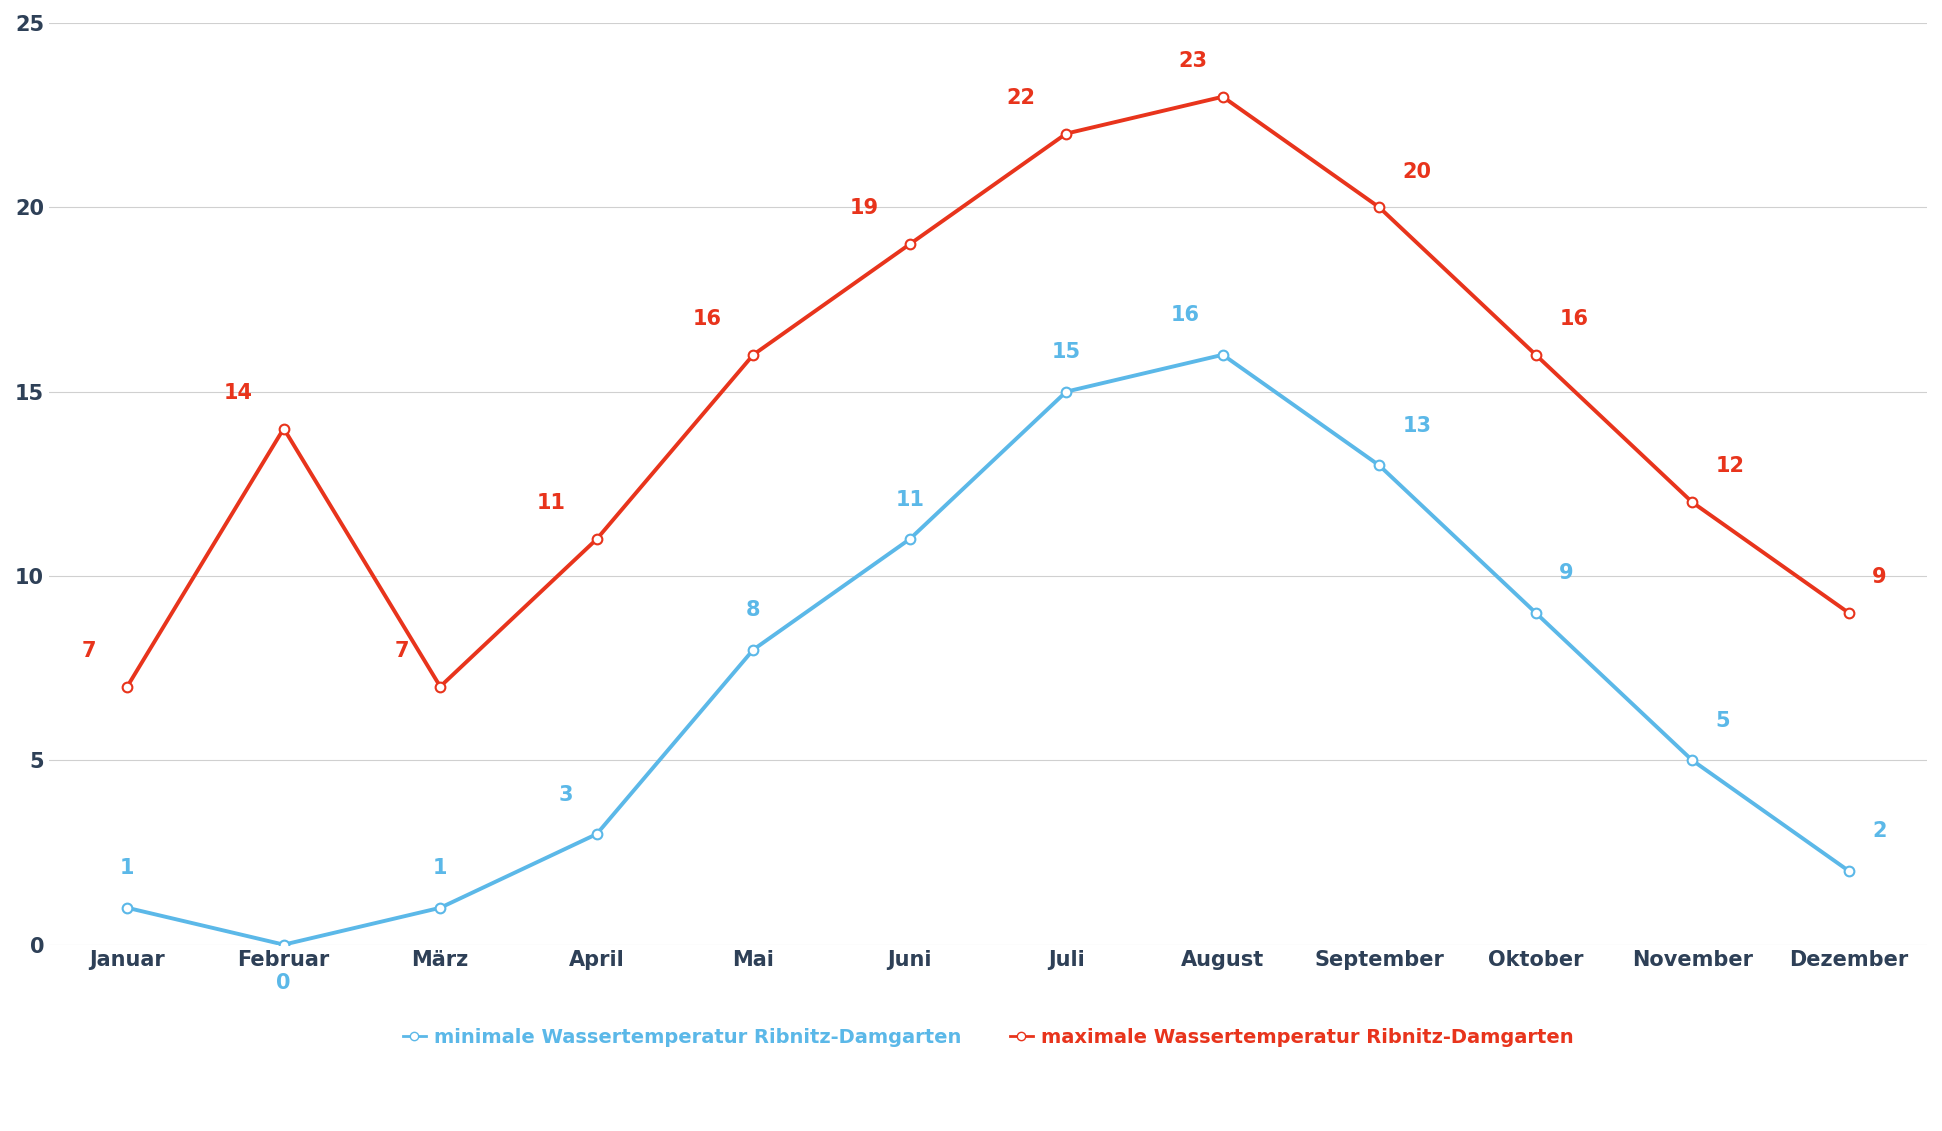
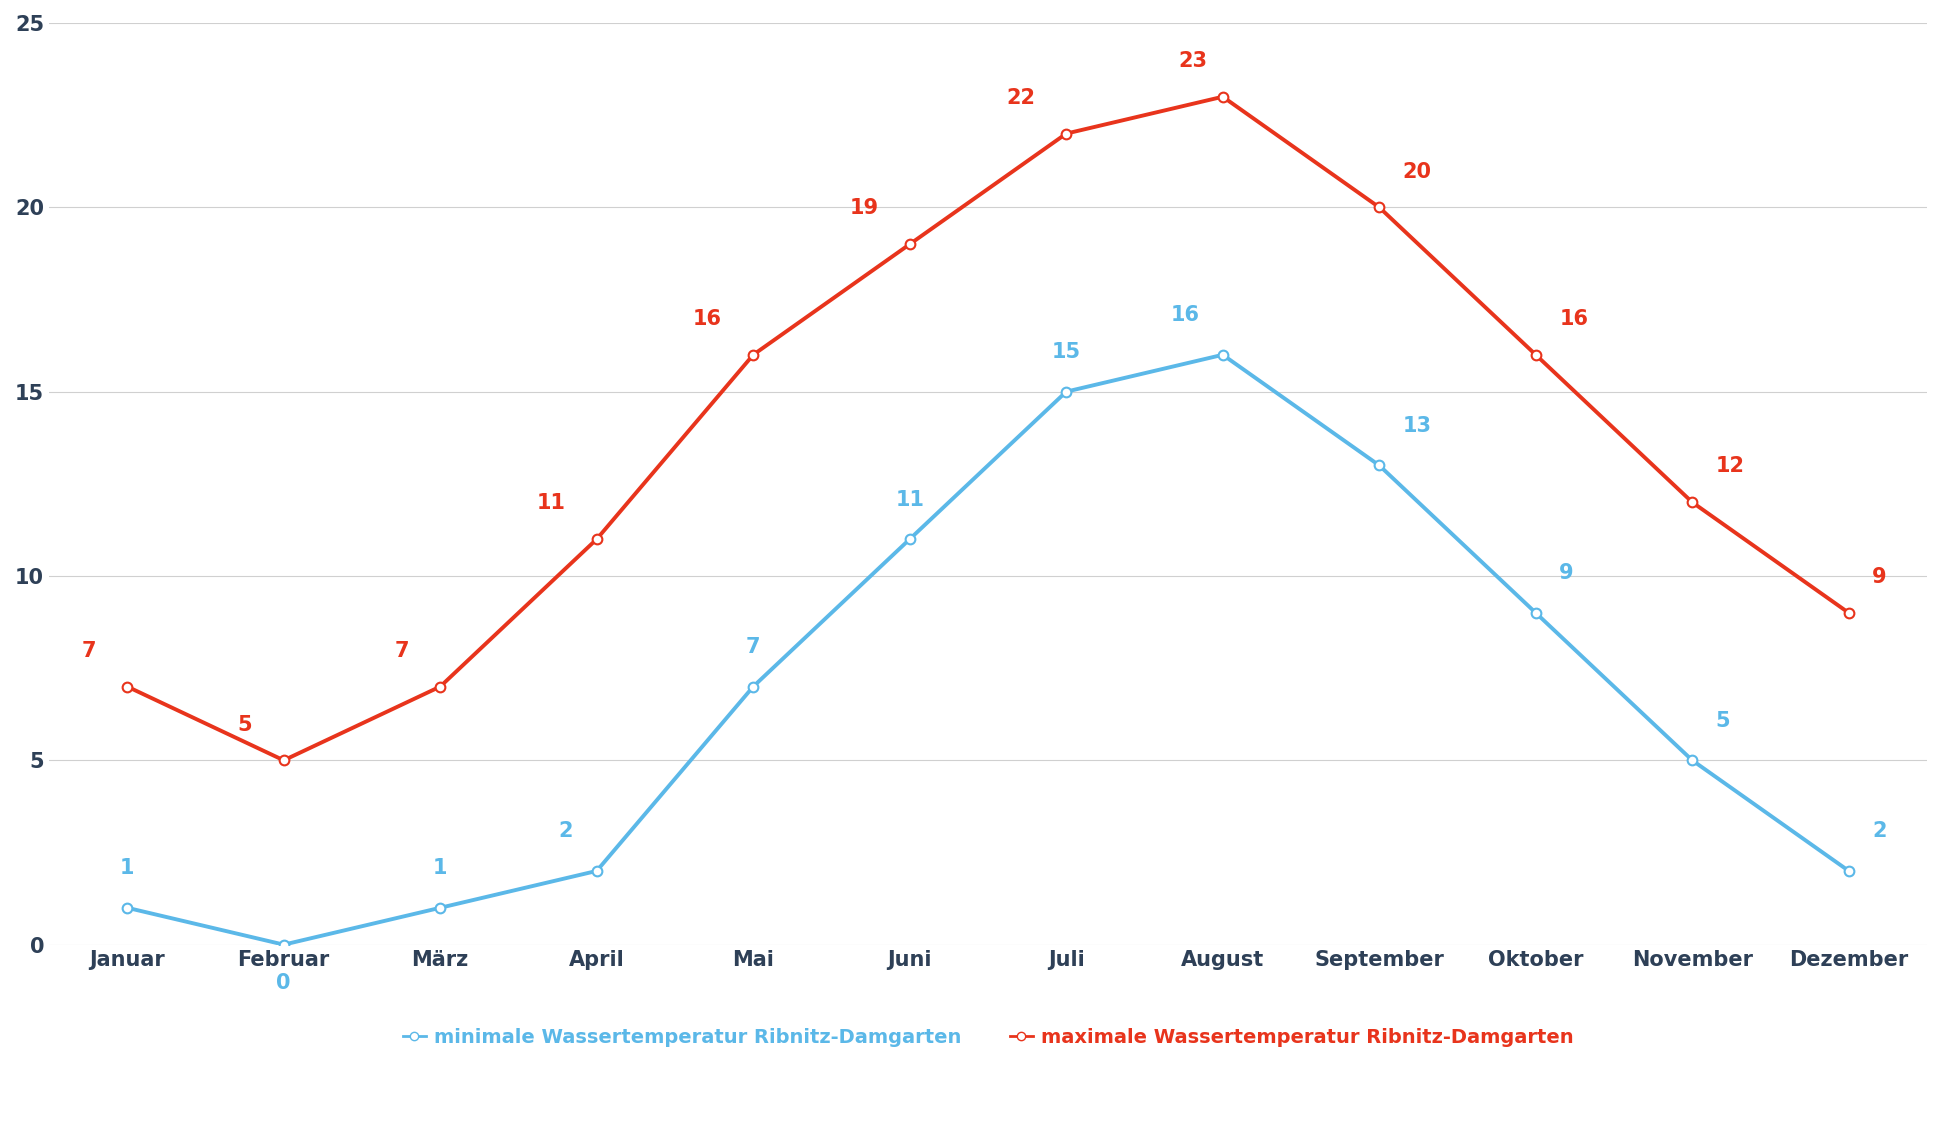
maximale Wassertemperatur Ribnitz-Damgarten/Februar: 14 -> 5
minimale Wassertemperatur Ribnitz-Damgarten/April: 3 -> 2
minimale Wassertemperatur Ribnitz-Damgarten/Mai: 8 -> 7
